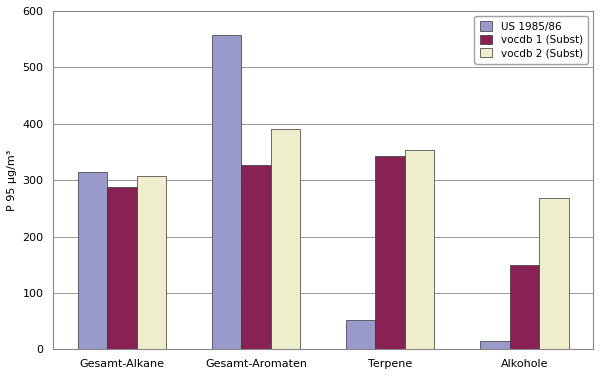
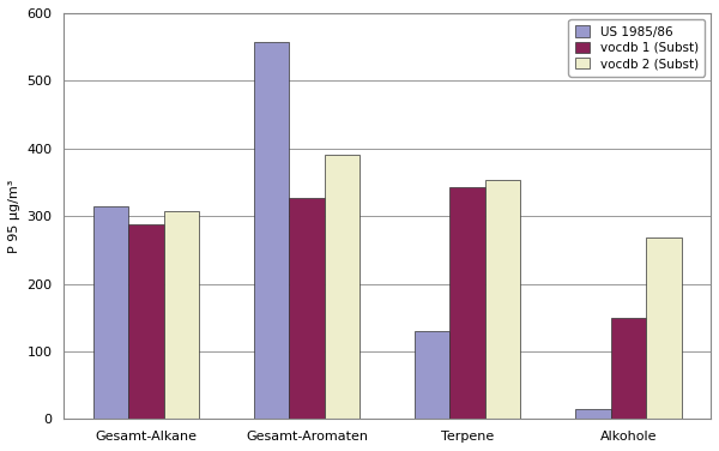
US 1985/86/Terpene: 52 -> 130
